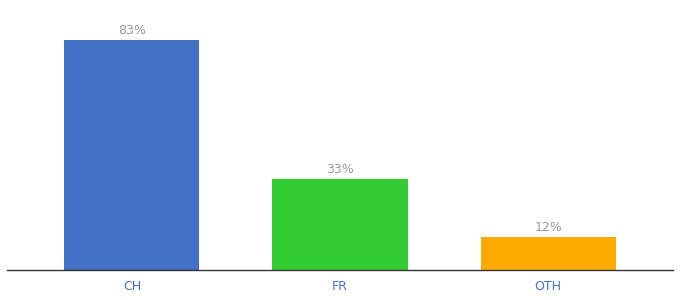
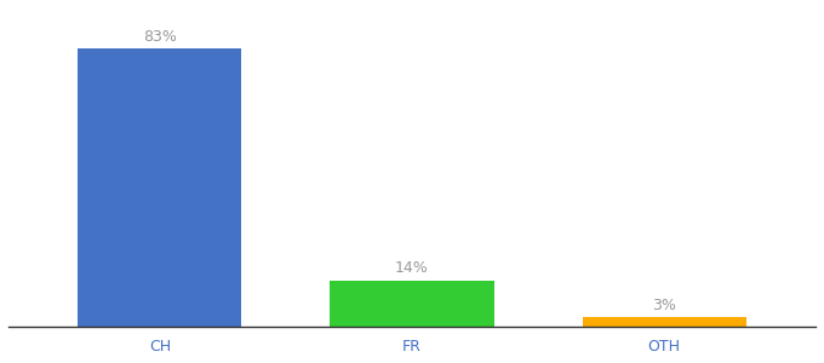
FR: 33% -> 14%
OTH: 12% -> 3%
